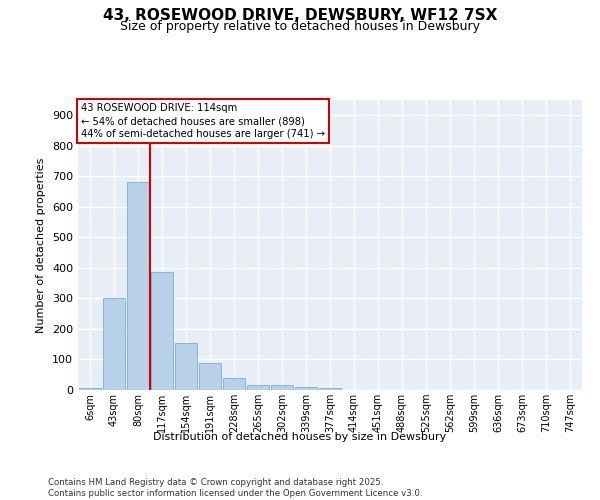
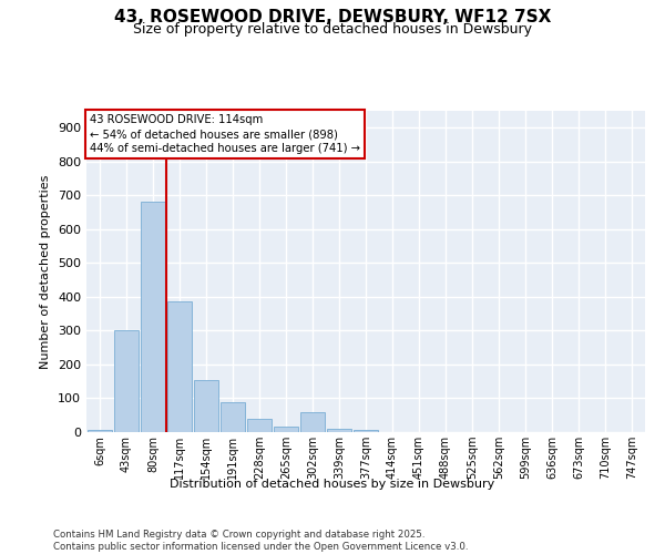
302sqm: 15 -> 60
